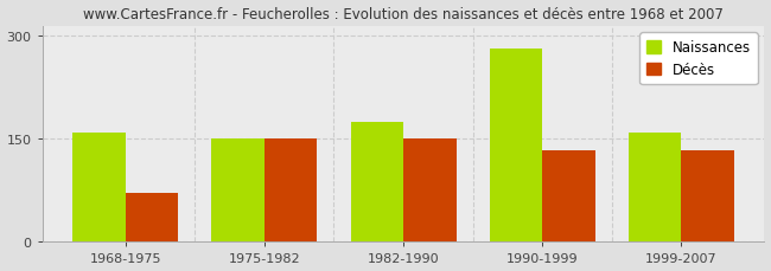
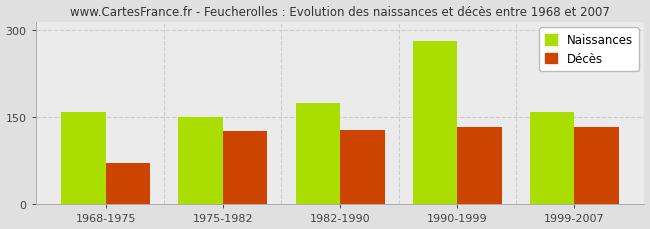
Décès/1975-1982: 150 -> 127
Décès/1982-1990: 150 -> 128
